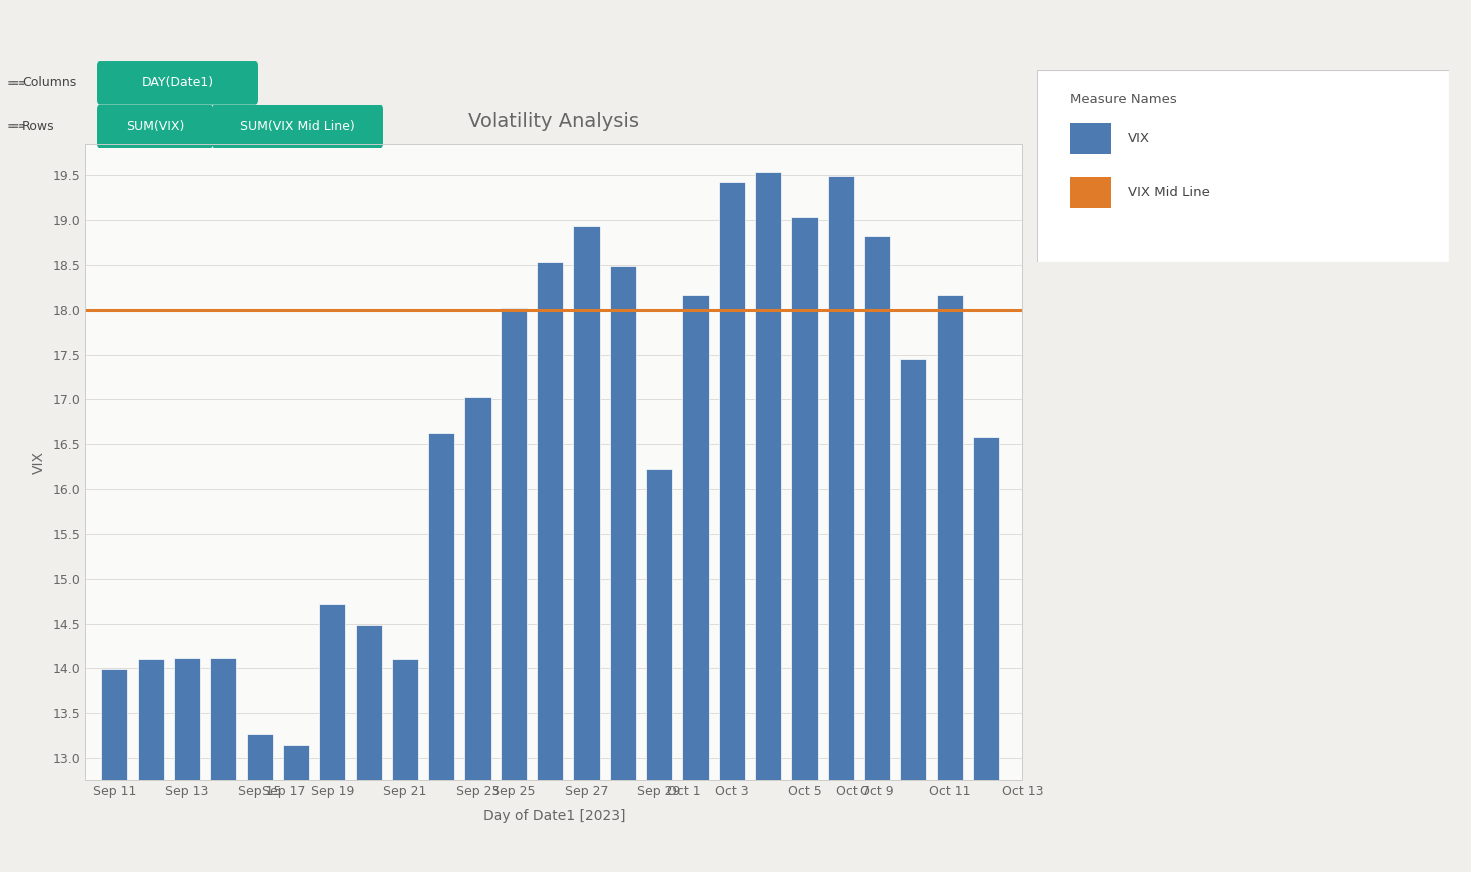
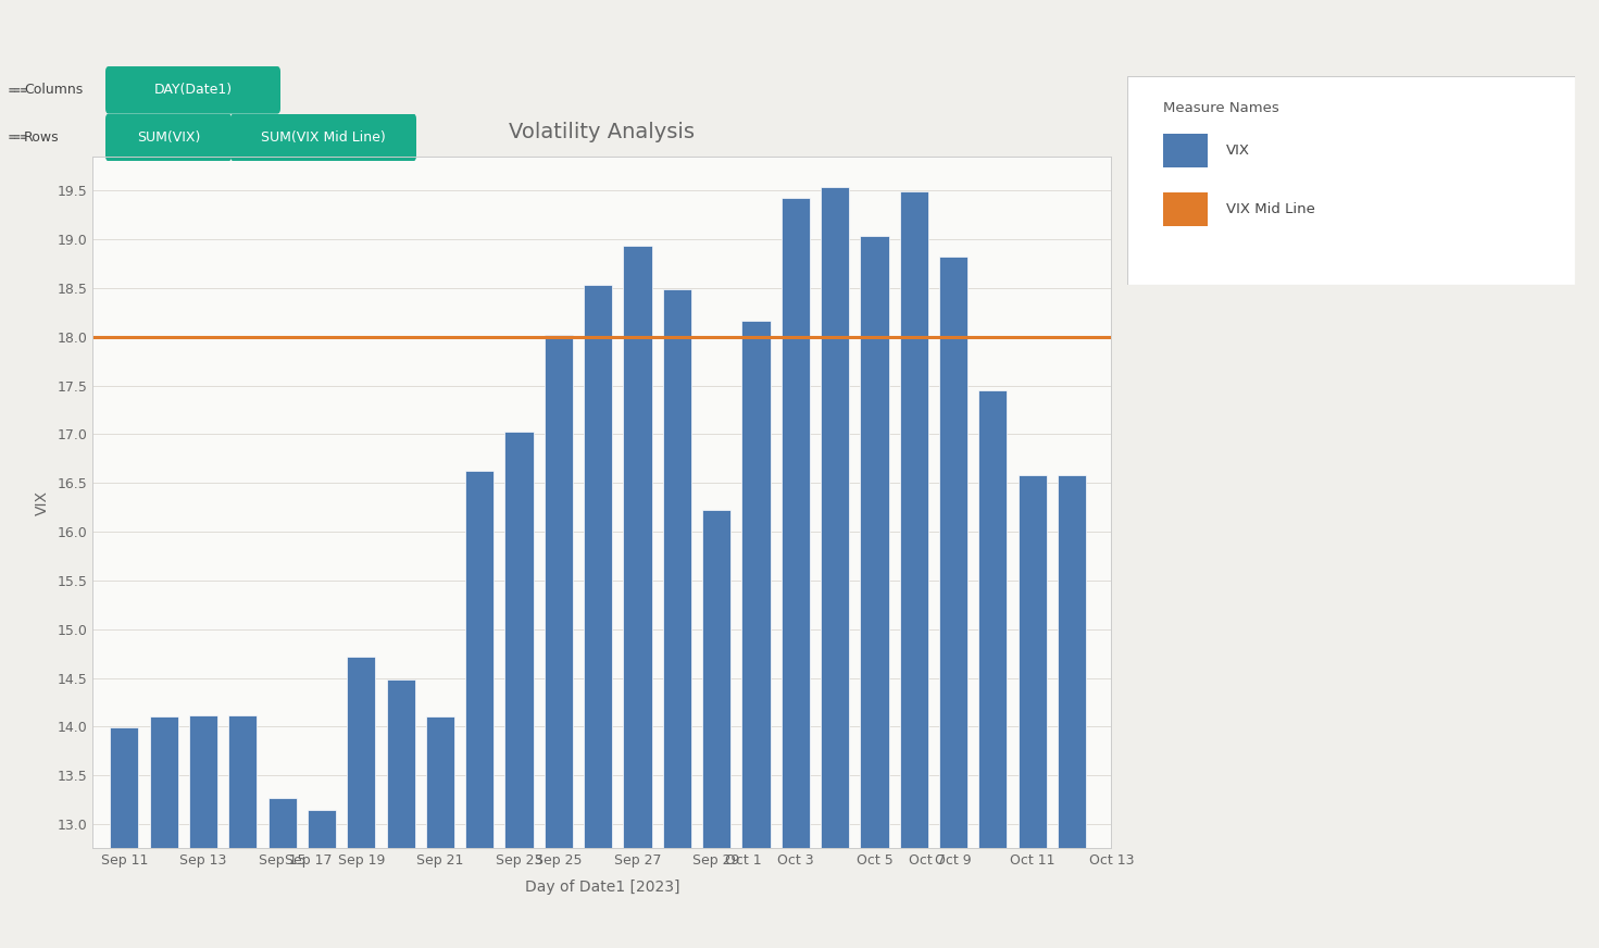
Oct 11: 18.16 -> 16.58
